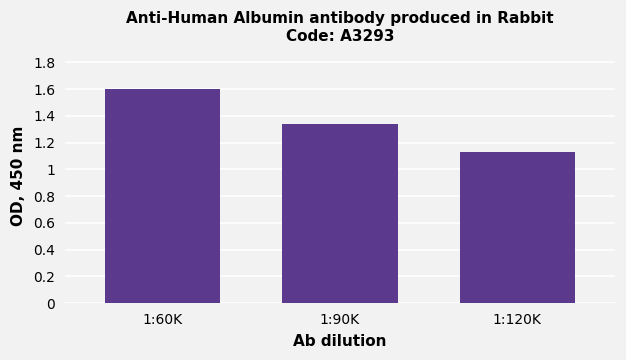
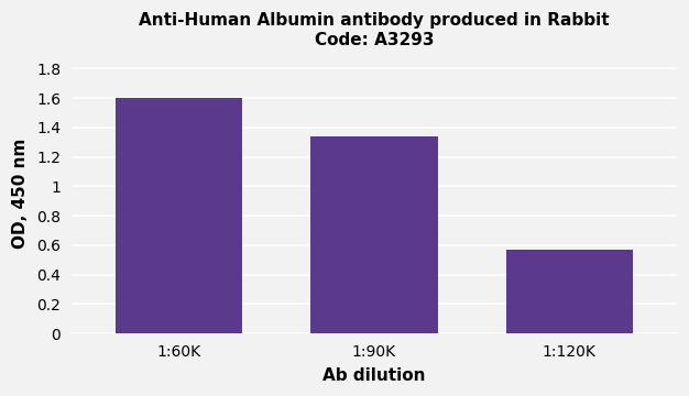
1:120K: 1.13 -> 0.57
